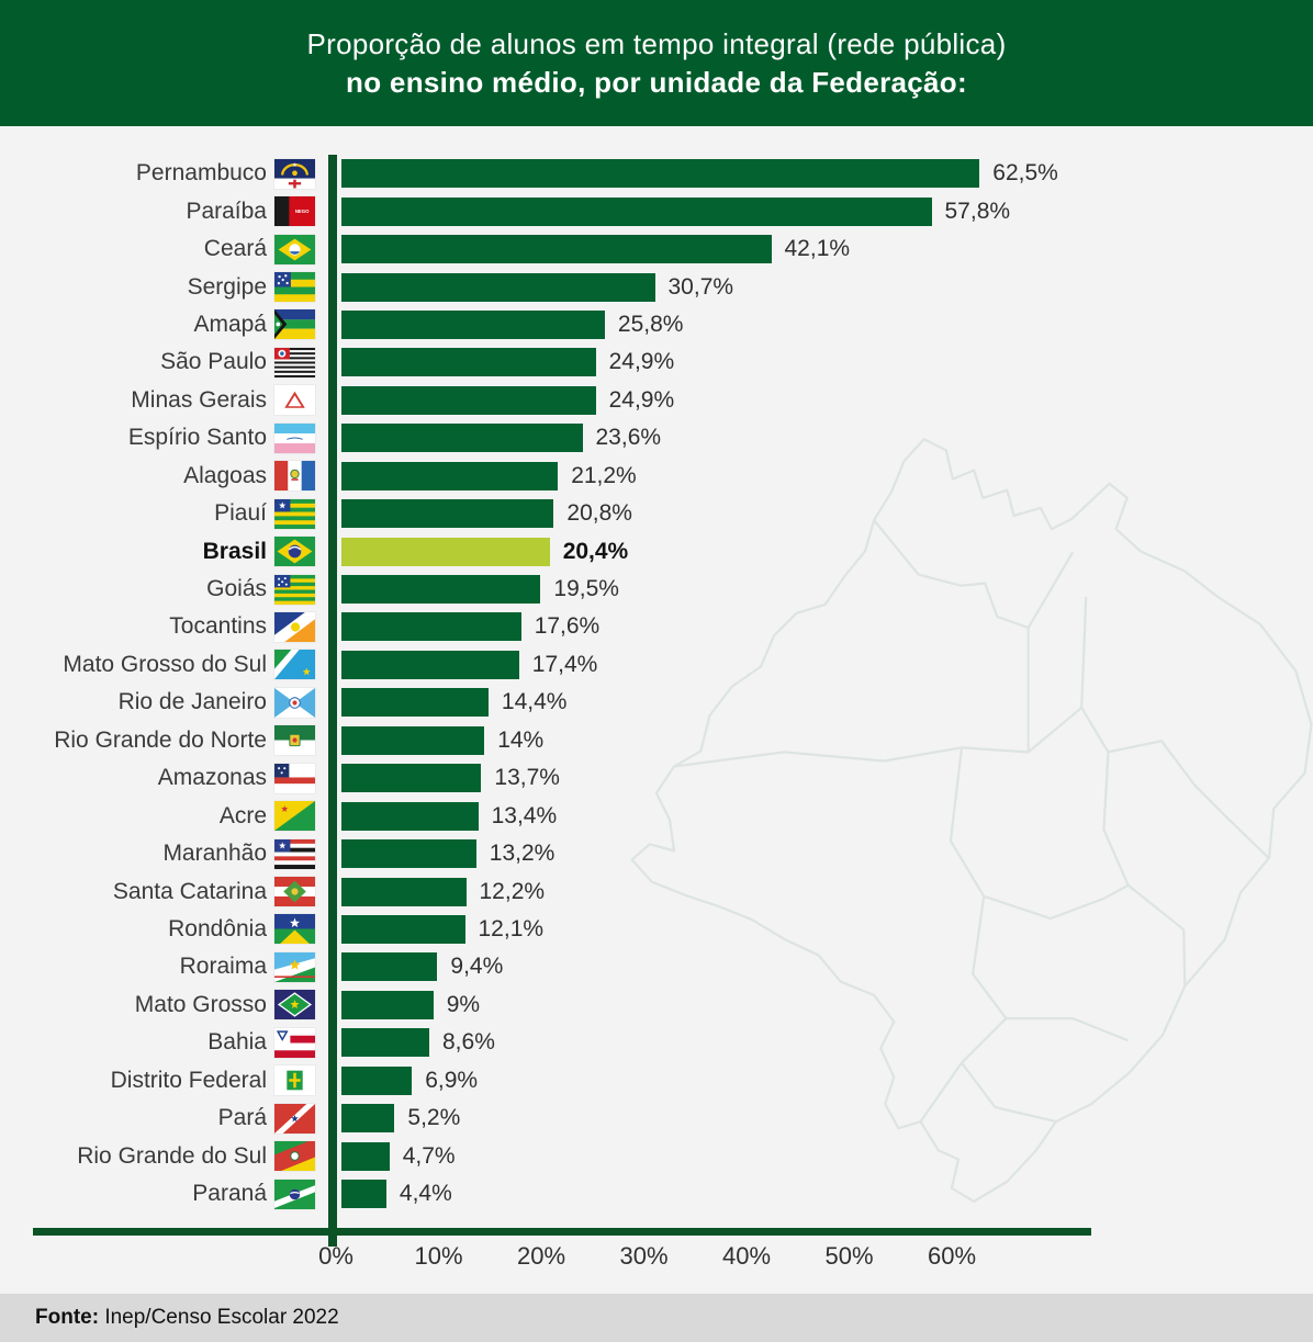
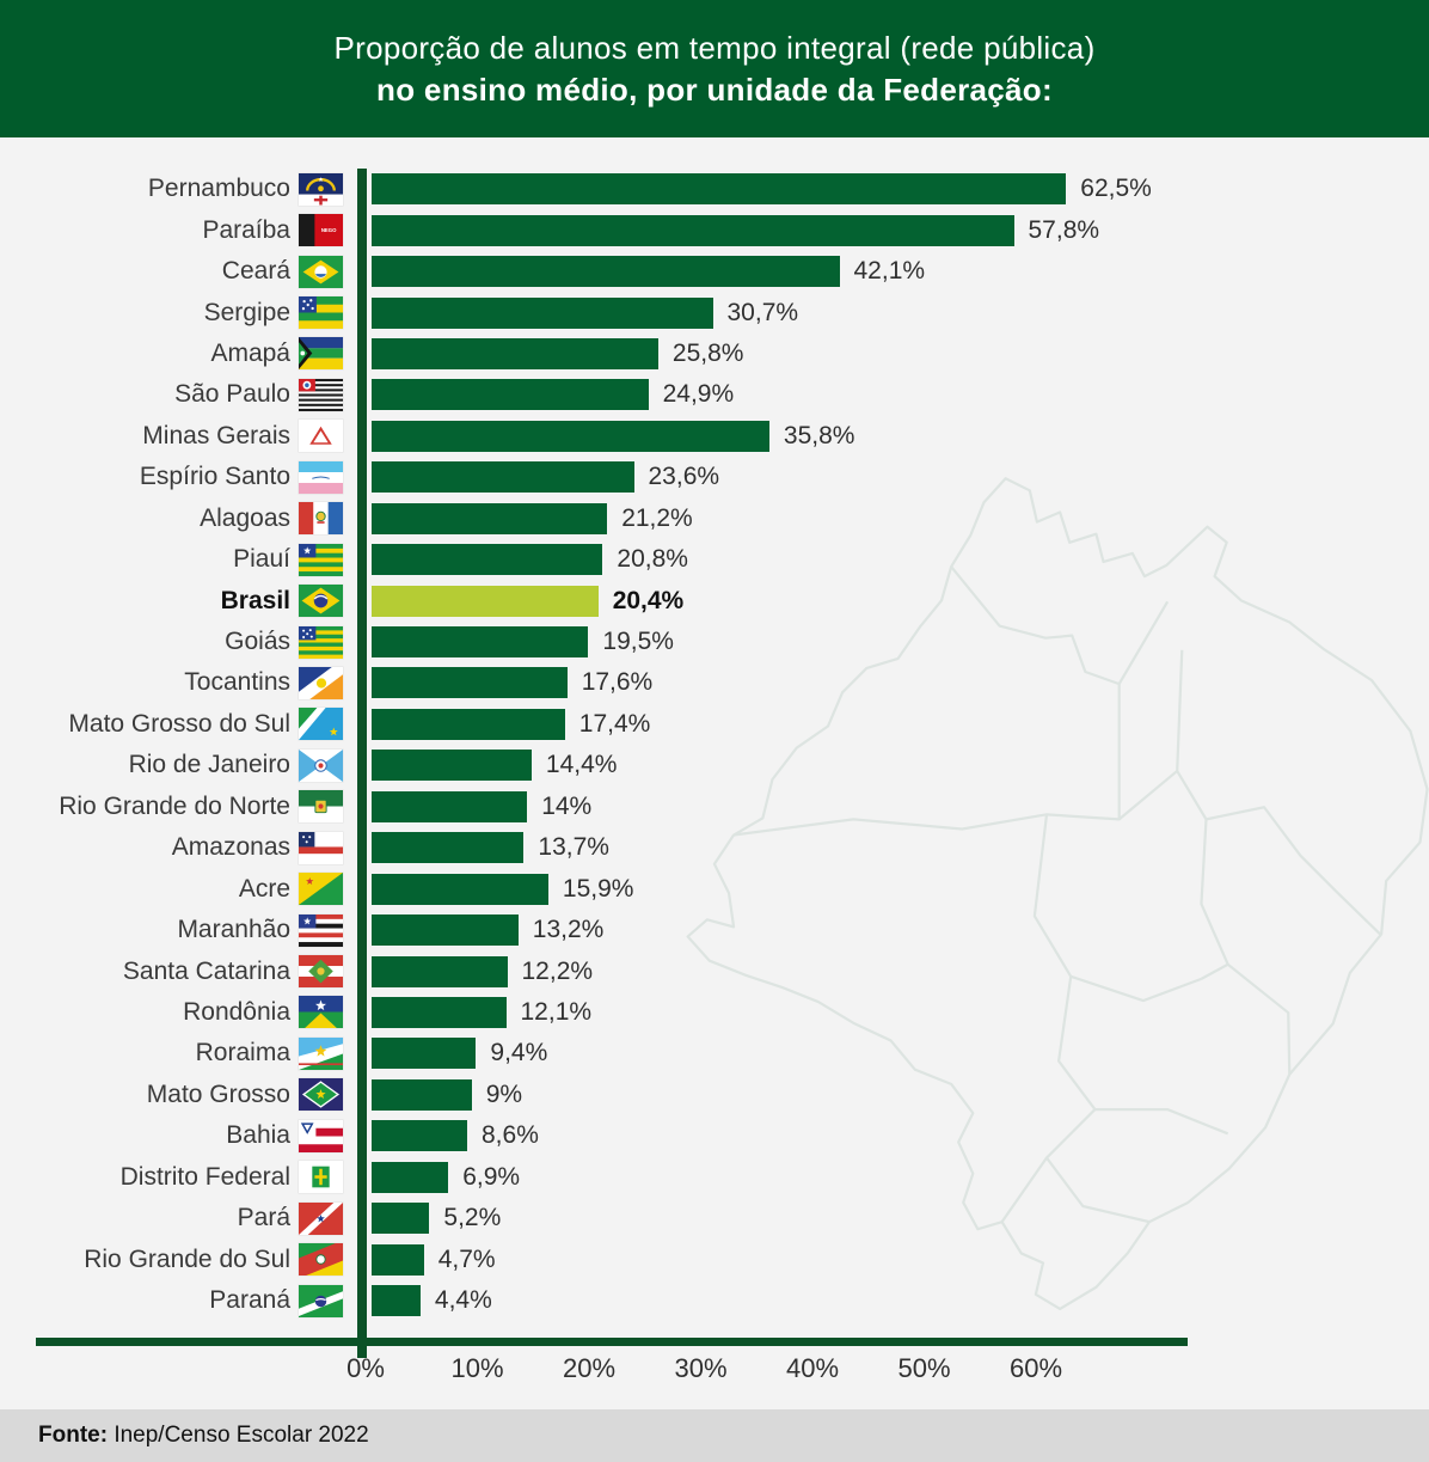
Minas Gerais: 24,9% -> 35,8%
Acre: 13,4% -> 15,9%
